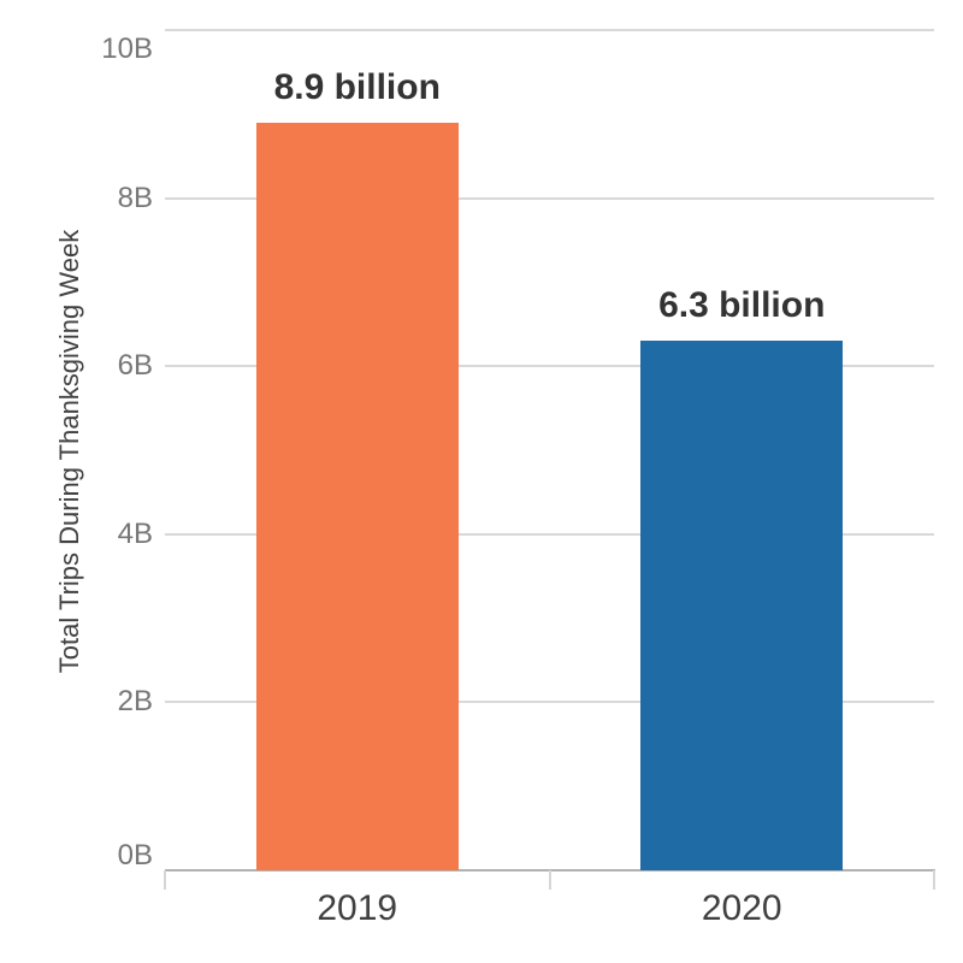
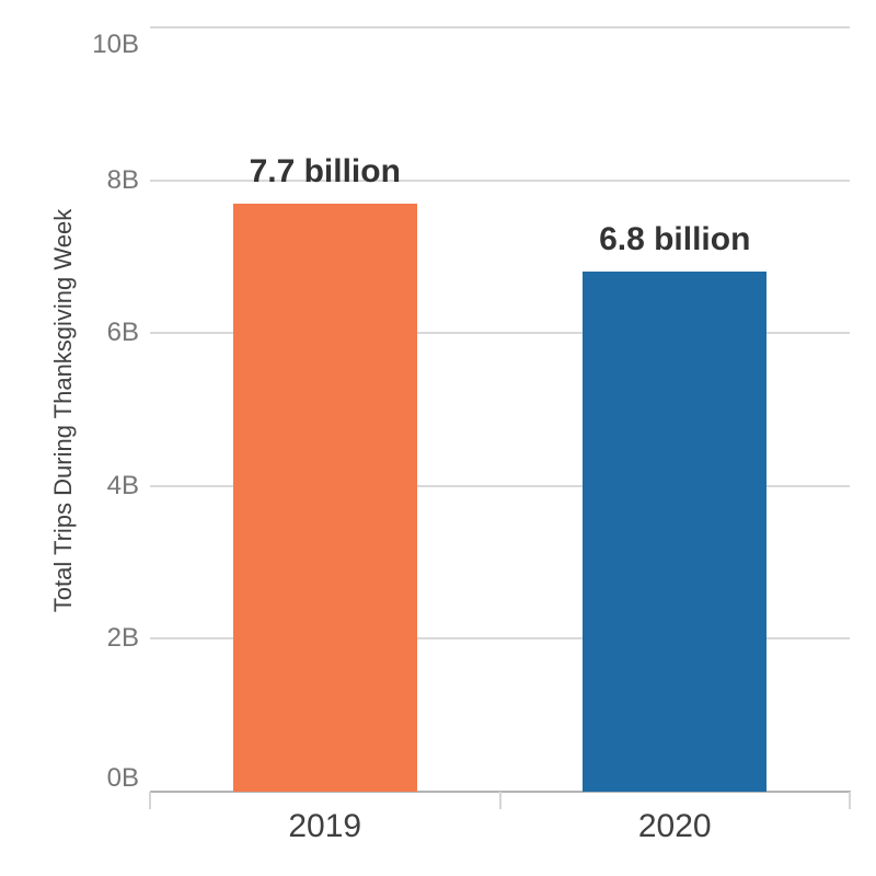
2019: 8.9 -> 7.7
2020: 6.3 -> 6.8
